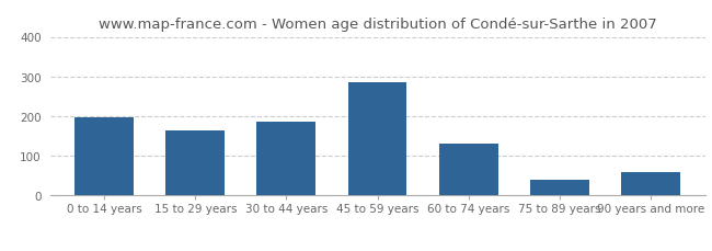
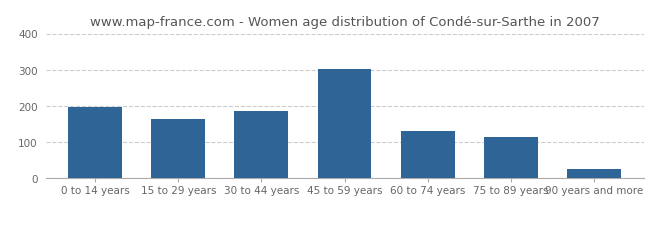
45 to 59 years: 285 -> 303
75 to 89 years: 40 -> 114
90 years and more: 60 -> 27
